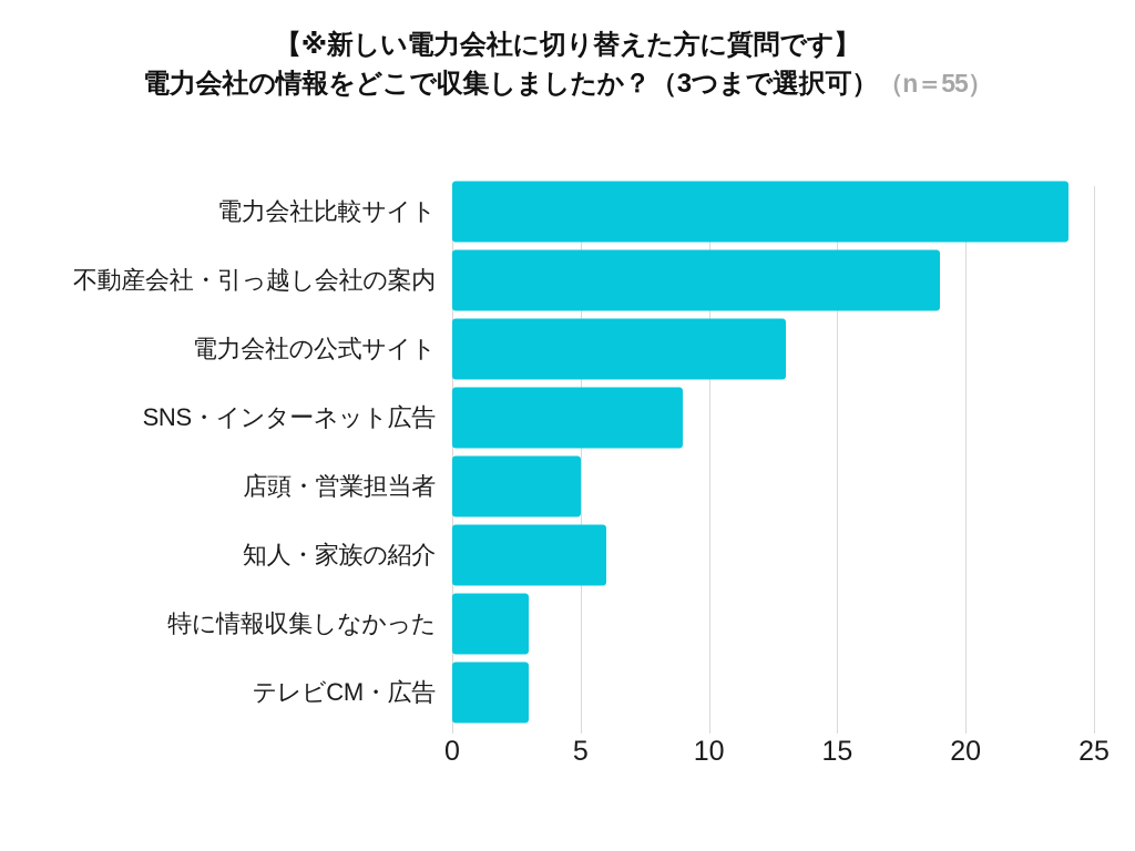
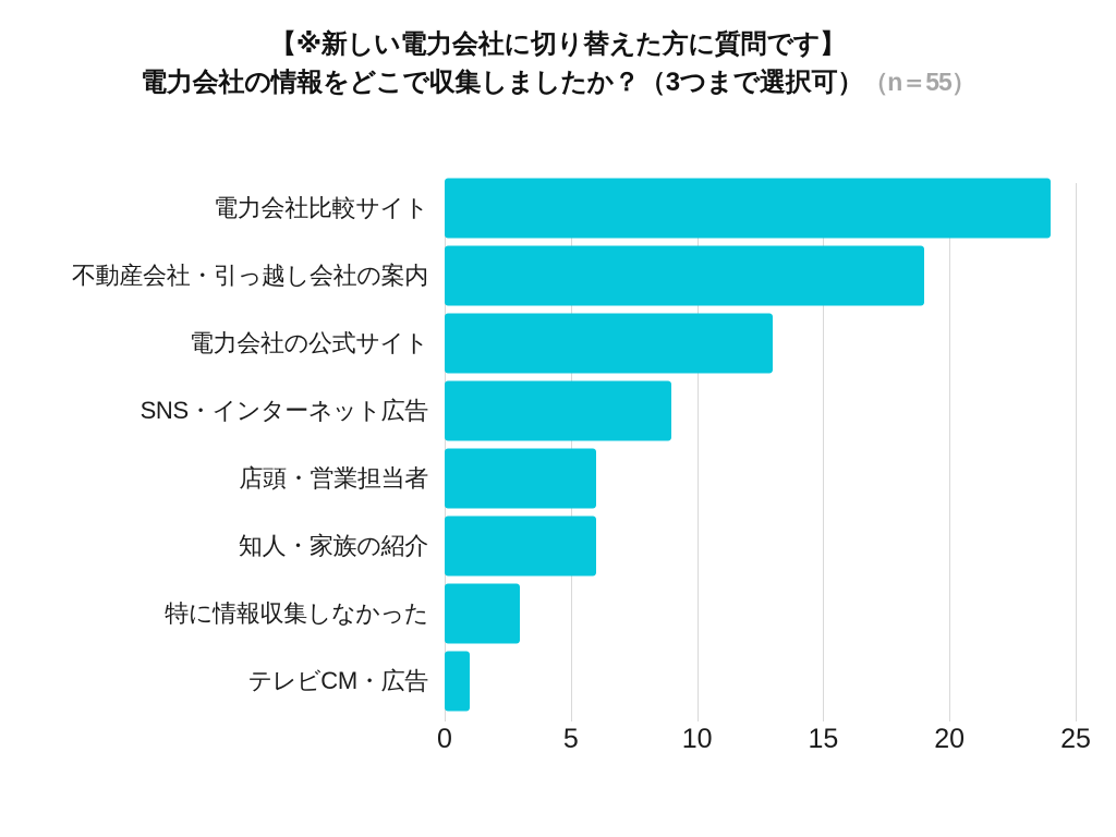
店頭・営業担当者: 5 -> 6
テレビCM・広告: 3 -> 1
